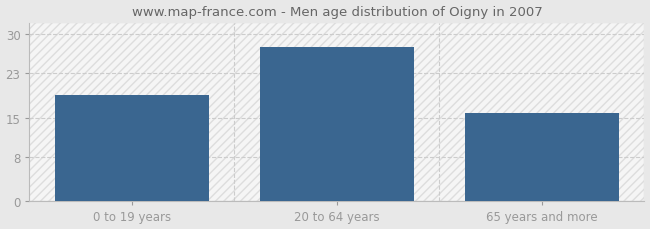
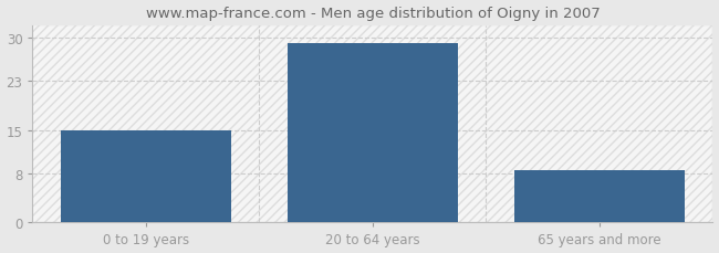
0 to 19 years: 19.0 -> 15.0
20 to 64 years: 27.6 -> 29.2
65 years and more: 15.8 -> 8.5
